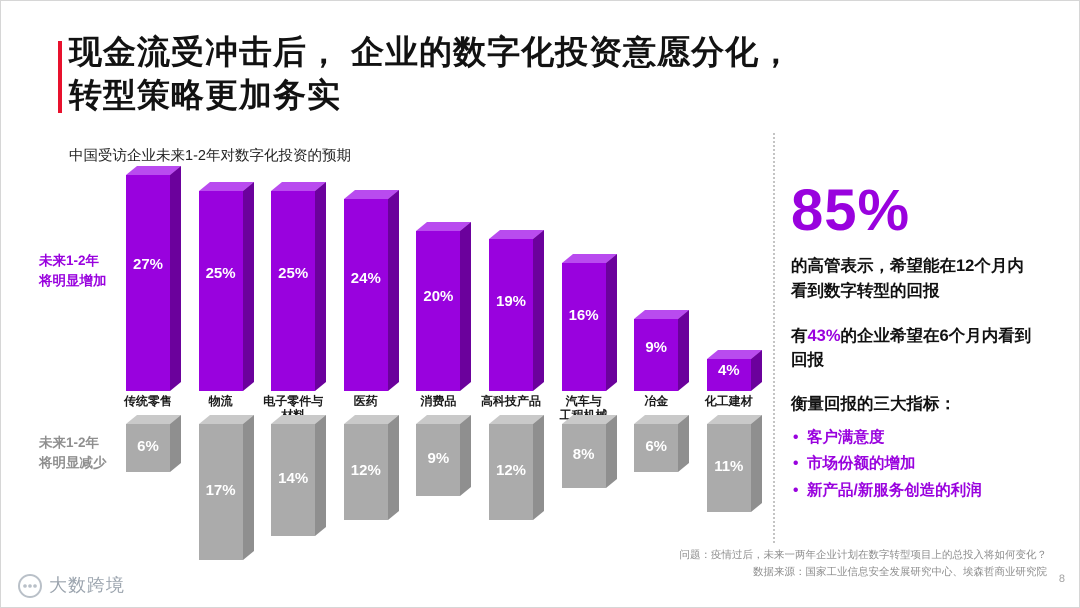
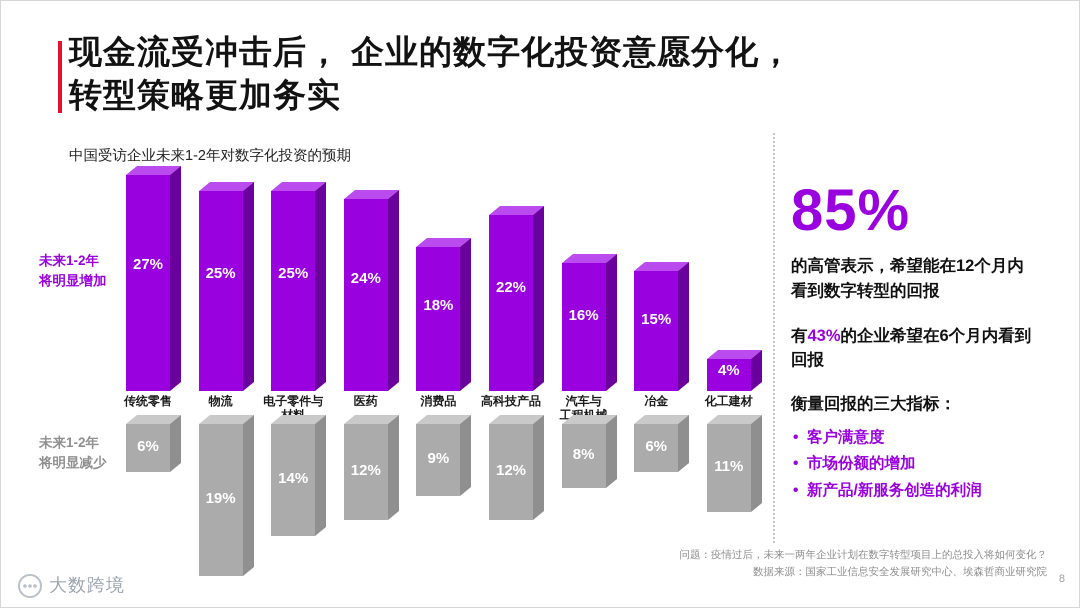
未来1-2年将明显减少/物流: 17% -> 19%
未来1-2年将明显增加/消费品: 20% -> 18%
未来1-2年将明显增加/高科技产品: 19% -> 22%
未来1-2年将明显增加/冶金: 9% -> 15%
